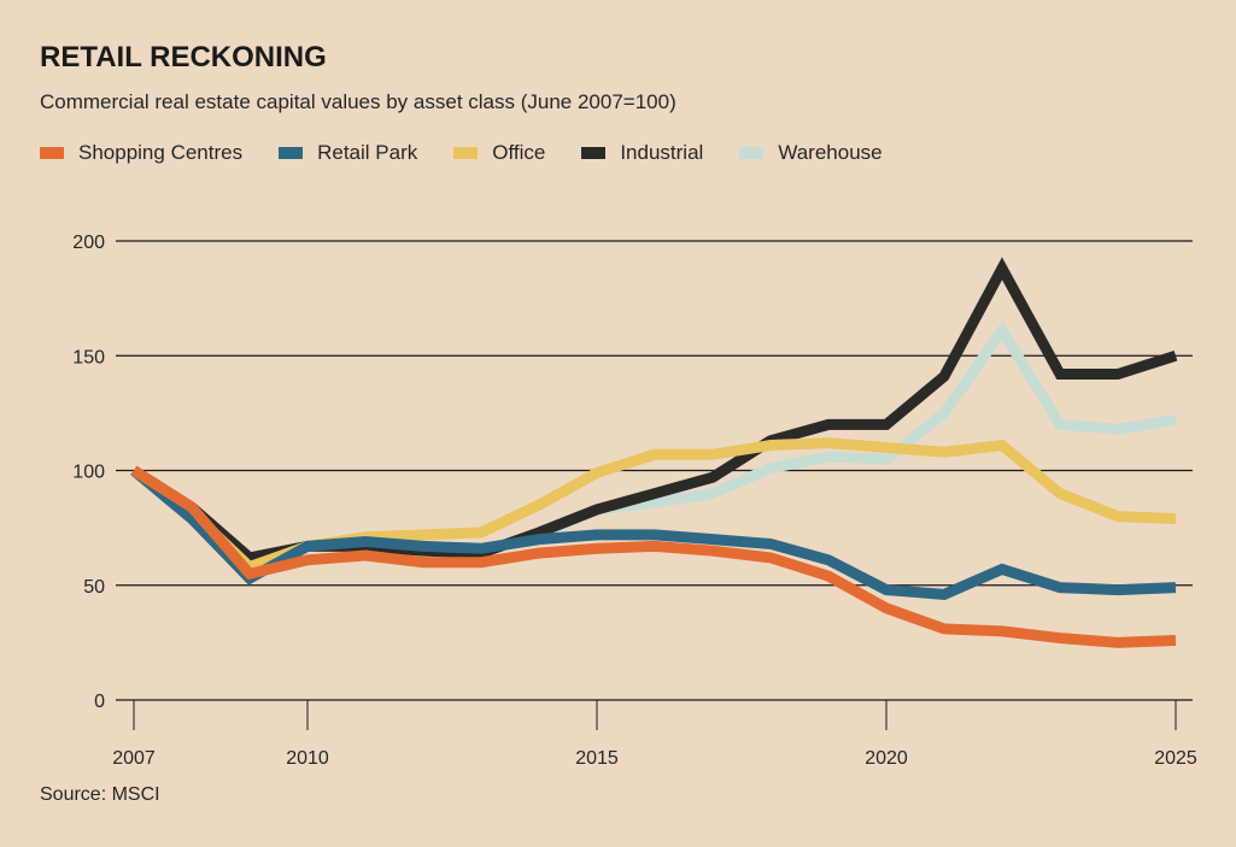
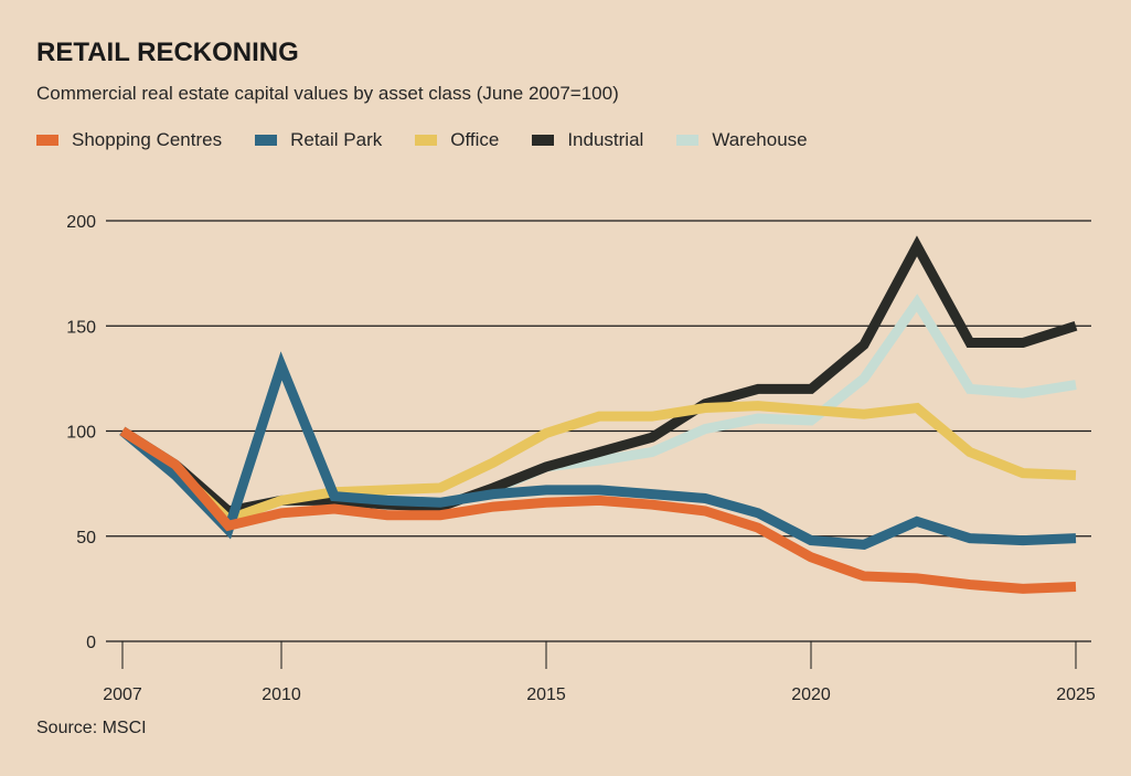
Retail Park/2010: 67 -> 131
